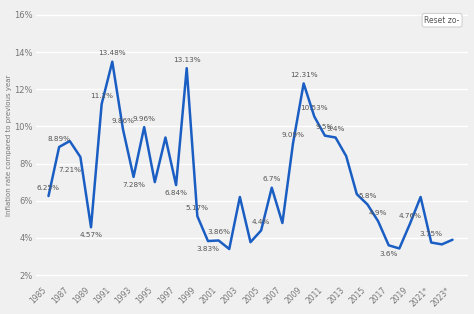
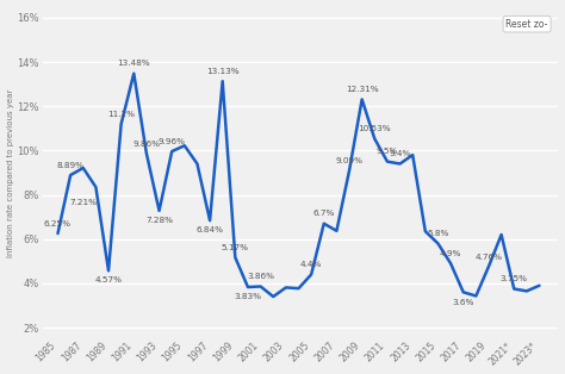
1995: 7.0% -> 10.2%
2003: 6.2% -> 3.8%
2007: 4.8% -> 6.4%
2013: 8.4% -> 9.8%
